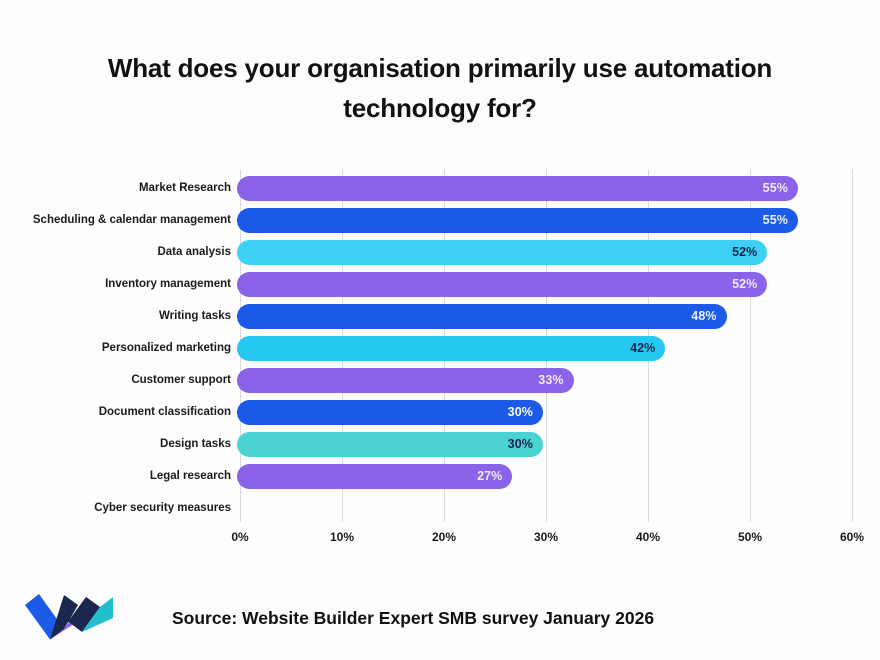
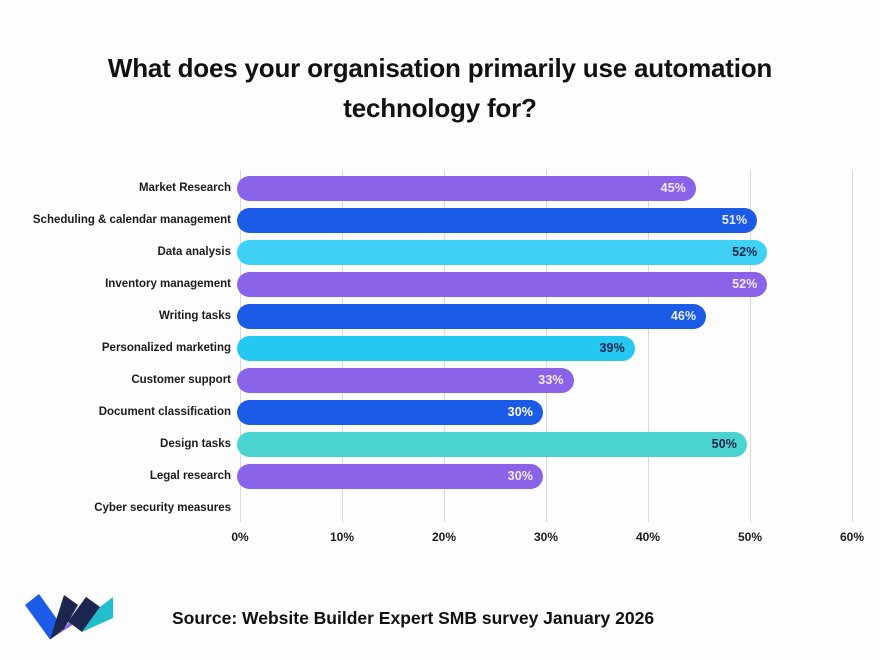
Market Research: 55% -> 45%
Scheduling & calendar management: 55% -> 51%
Writing tasks: 48% -> 46%
Personalized marketing: 42% -> 39%
Design tasks: 30% -> 50%
Legal research: 27% -> 30%
